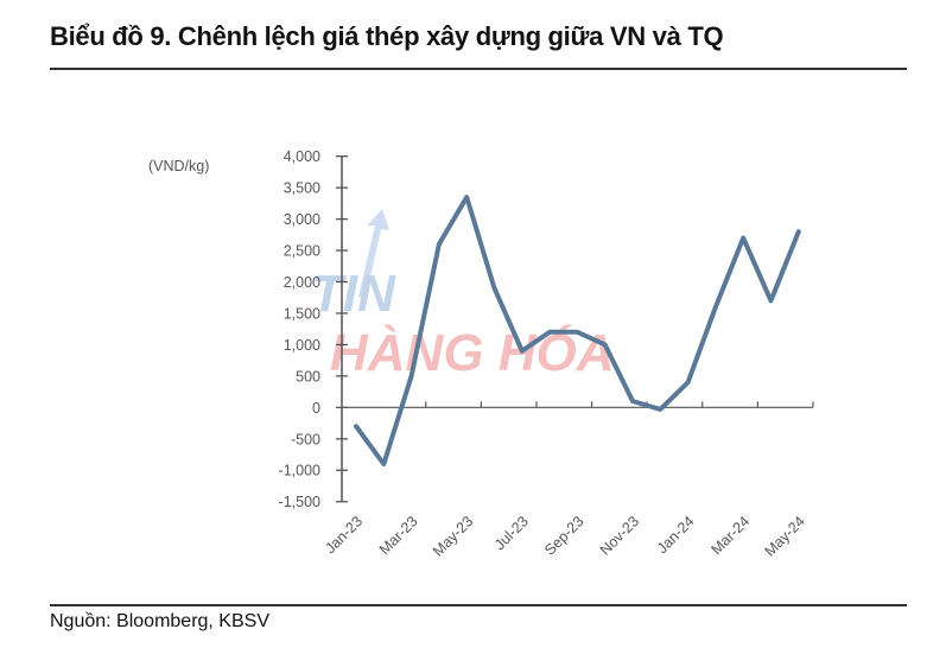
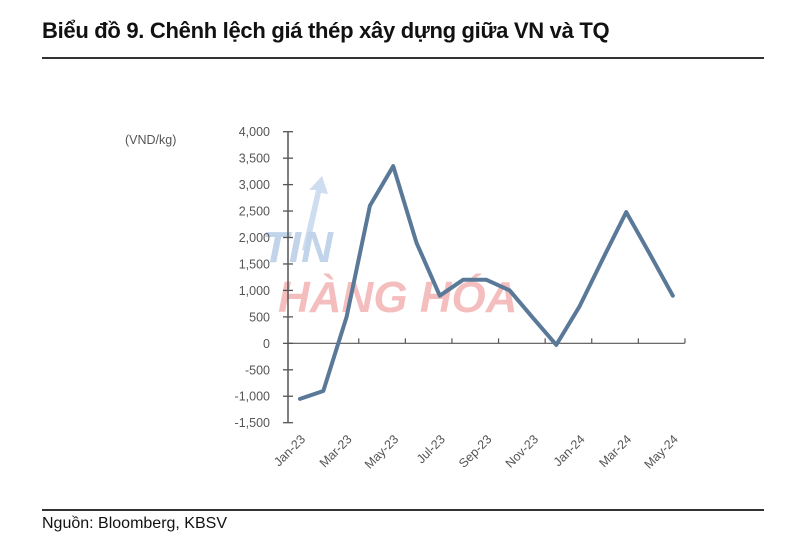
Jan-23: -300 -> -1000
Nov-23: 100 -> 500
Jan-24: 400 -> 700
Mar-24: 2700 -> 2500
May-24: 2800 -> 900
